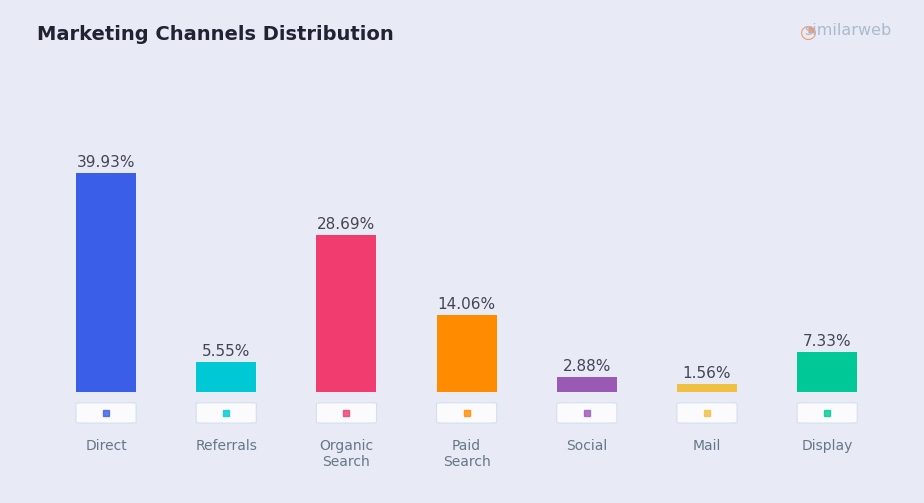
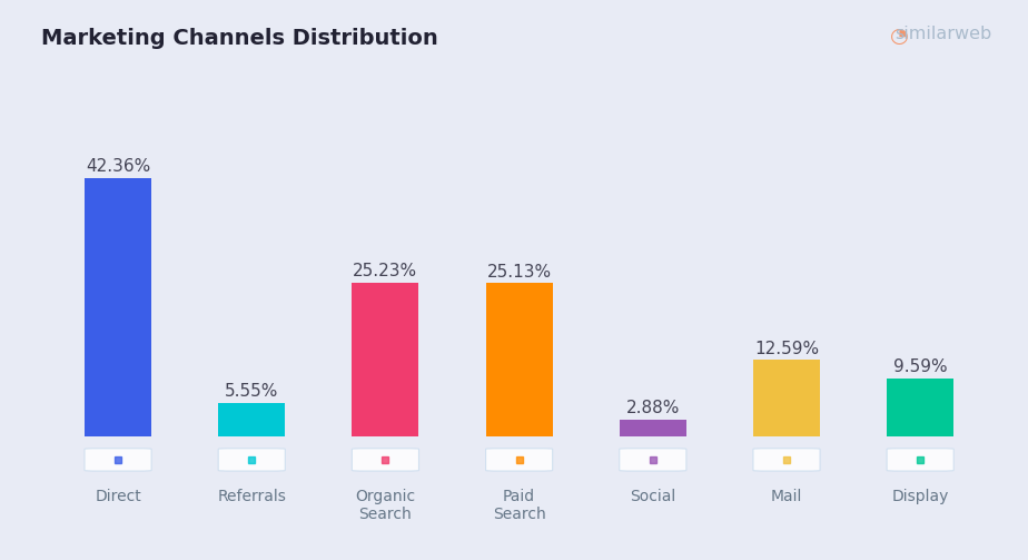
Direct: 39.93% -> 42.36%
Organic Search: 28.69% -> 25.23%
Paid Search: 14.06% -> 25.13%
Mail: 1.56% -> 12.59%
Display: 7.33% -> 9.59%
